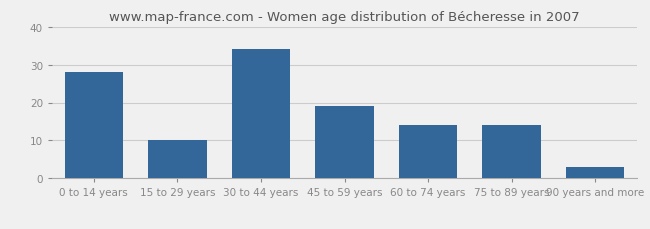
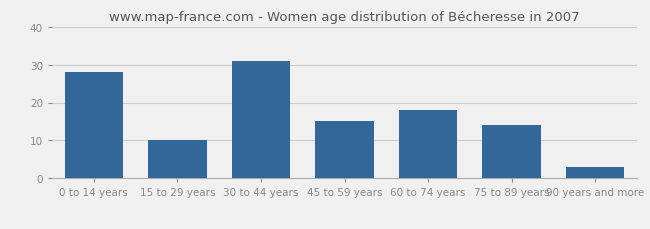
30 to 44 years: 34 -> 31
45 to 59 years: 19 -> 15
60 to 74 years: 14 -> 18
